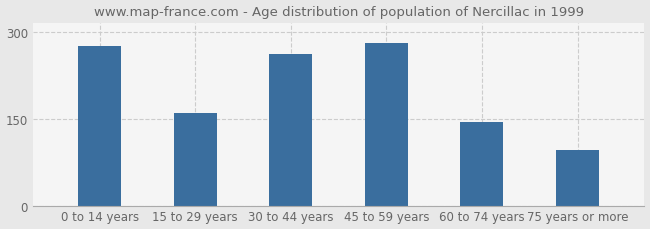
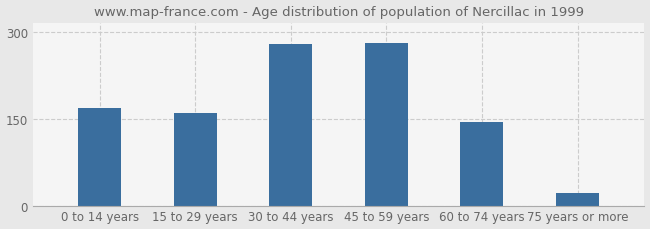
0 to 14 years: 276 -> 168
30 to 44 years: 262 -> 278
75 years or more: 96 -> 22
